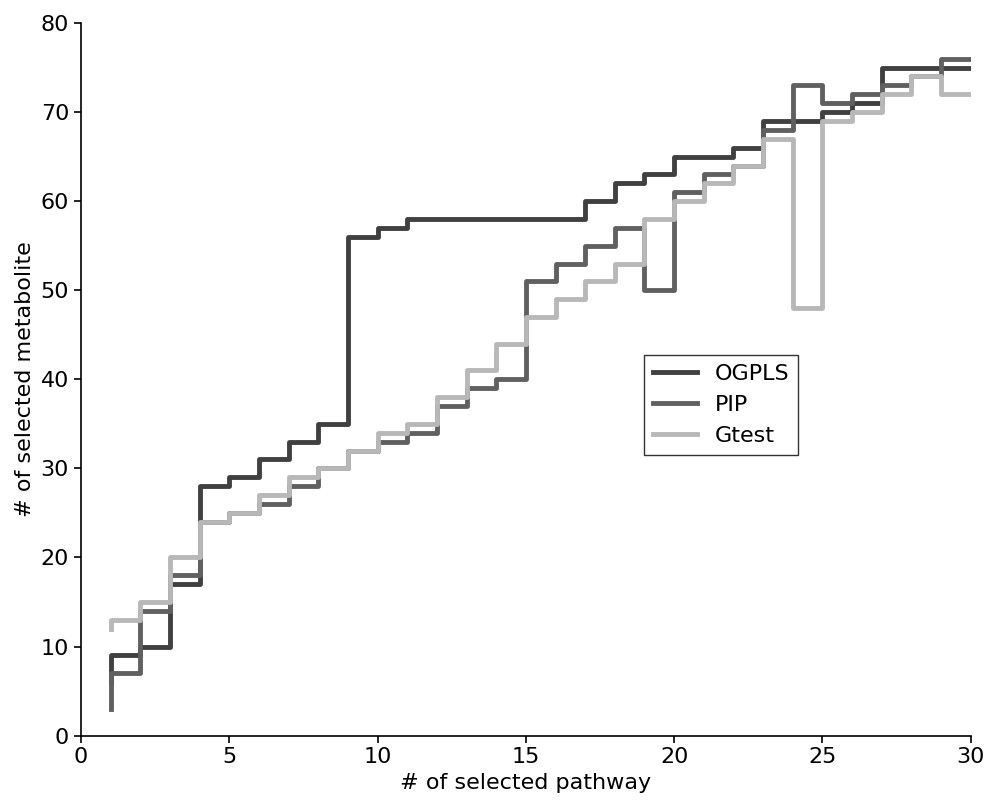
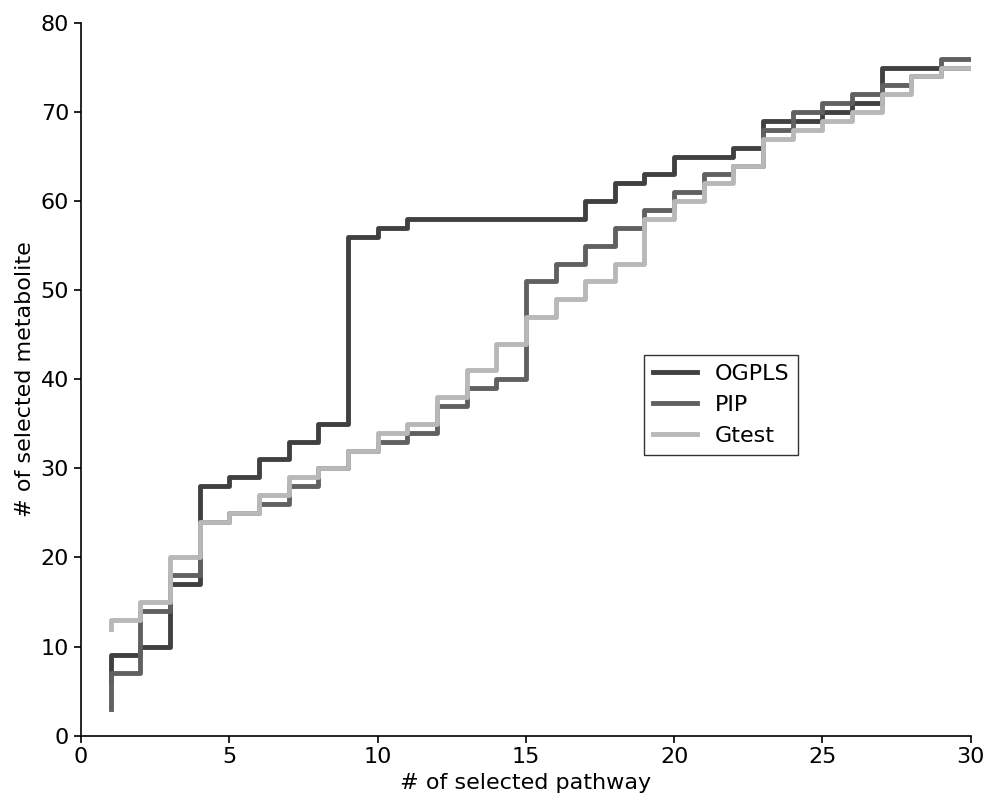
PIP/20: 50 -> 59
PIP/25: 73 -> 70
Gtest/25: 48 -> 68
Gtest/30: 72 -> 75
